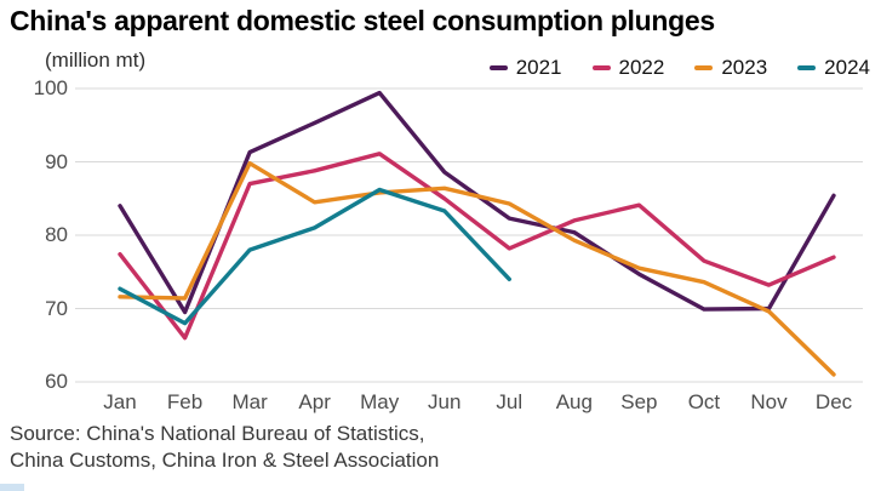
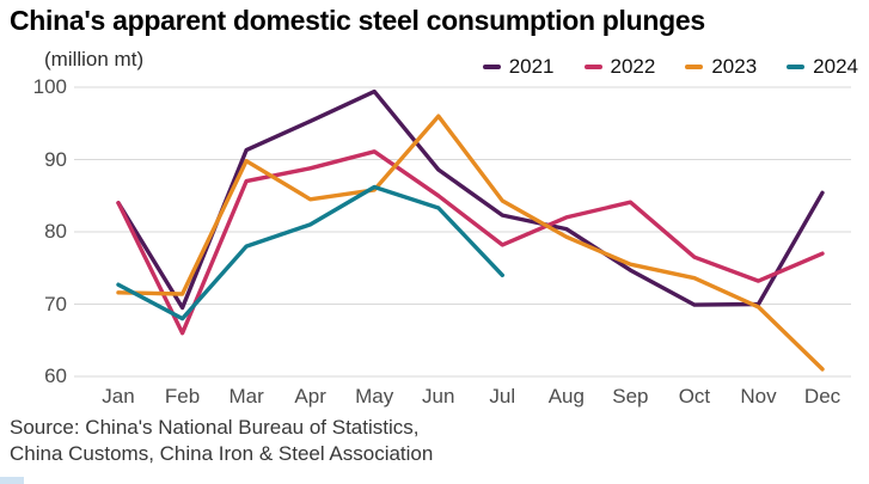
2022/Jan: 77 -> 84
2023/Jun: 86 -> 96
